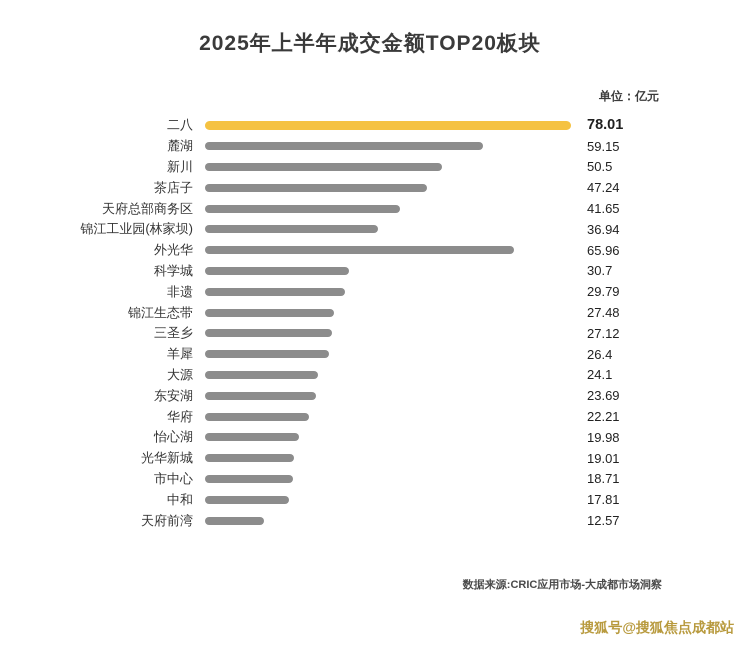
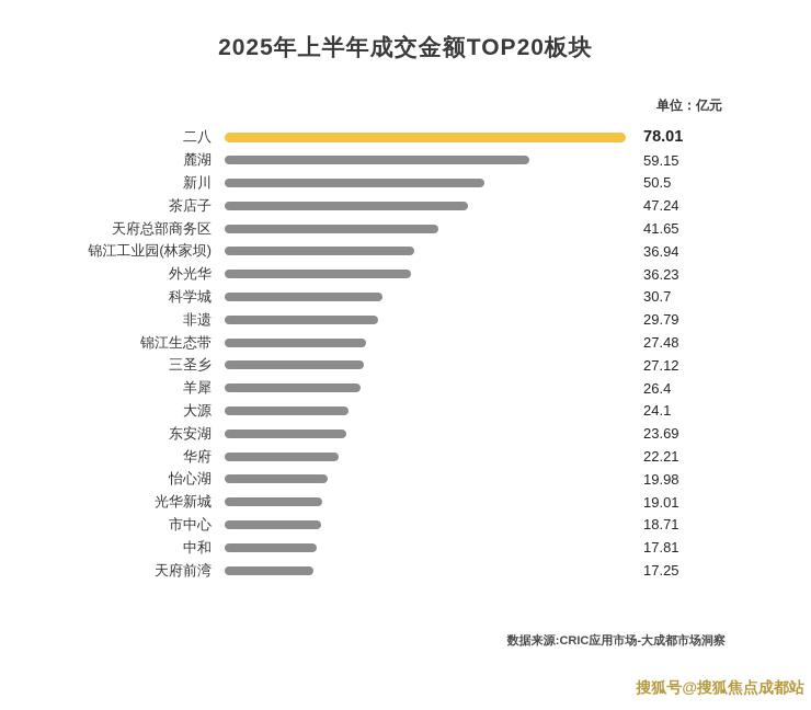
外光华: 65.96 -> 36.23
天府前湾: 12.57 -> 17.25
